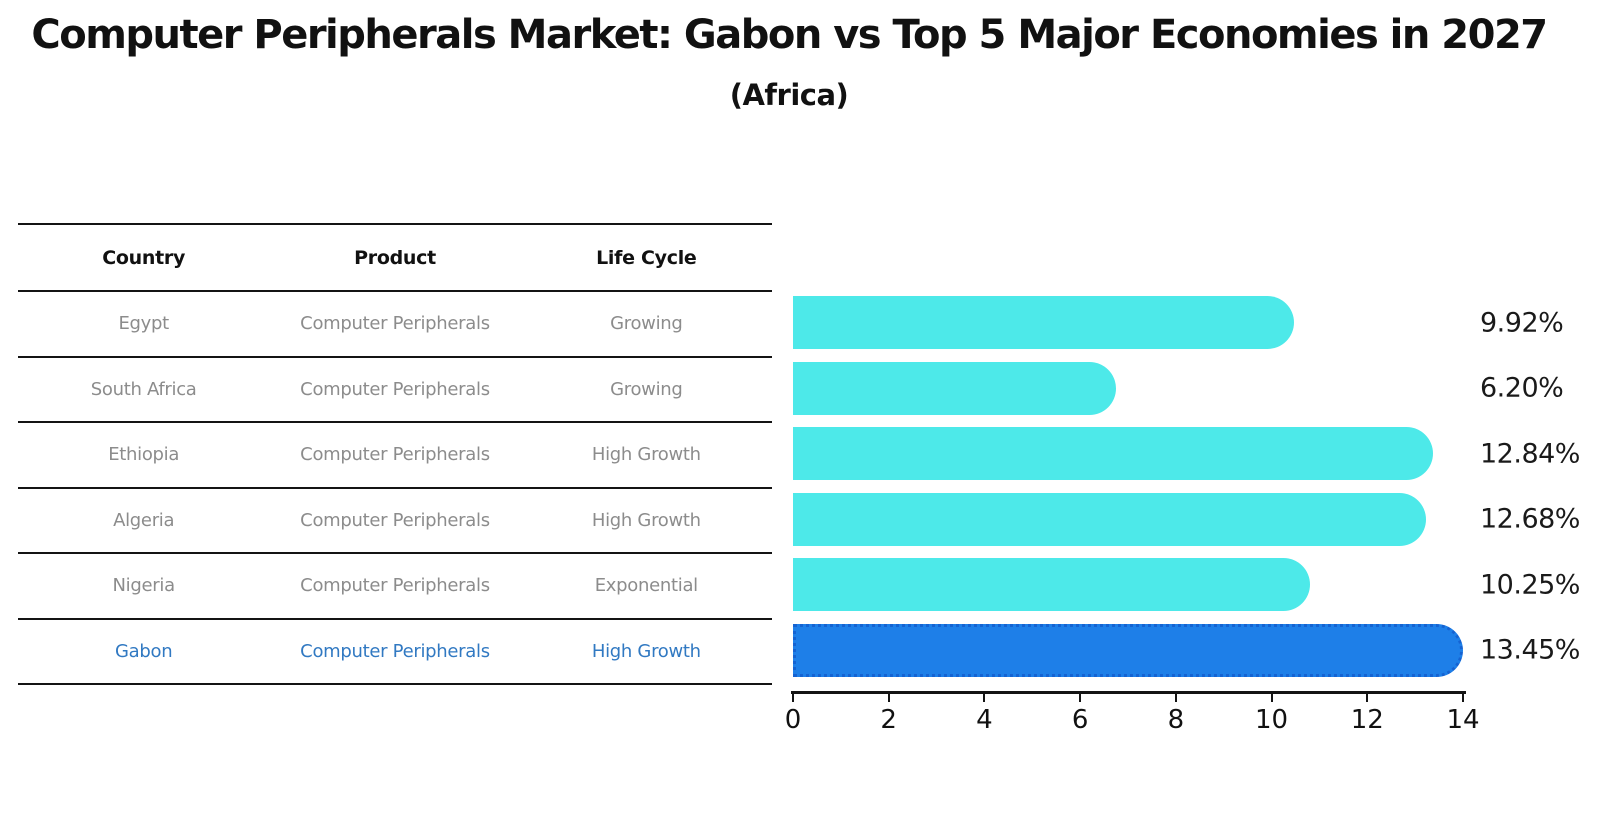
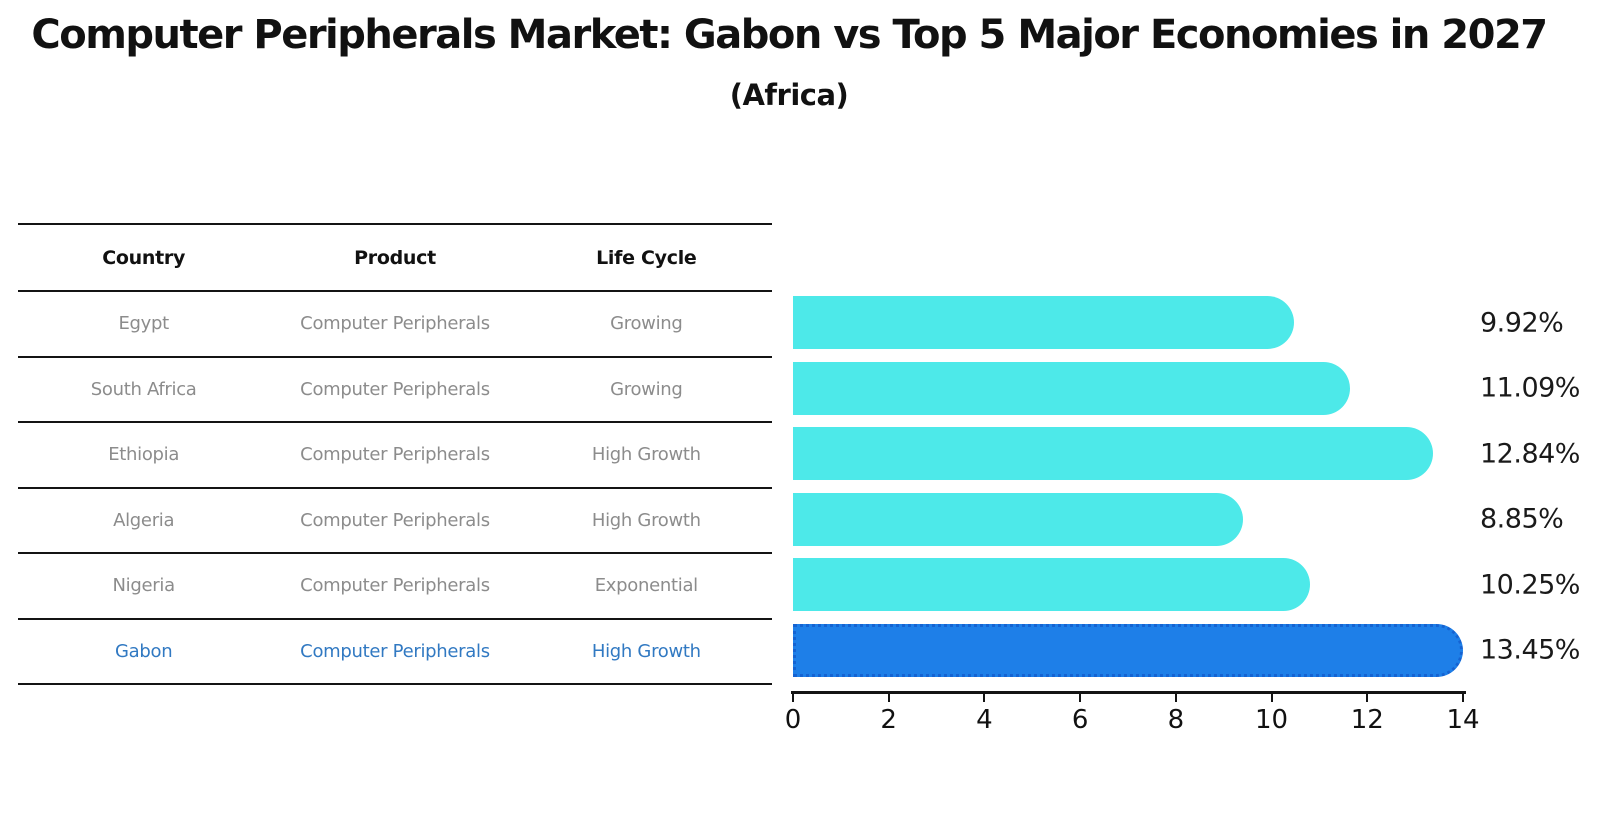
South Africa: 6.20% -> 11.09%
Algeria: 12.68% -> 8.85%
